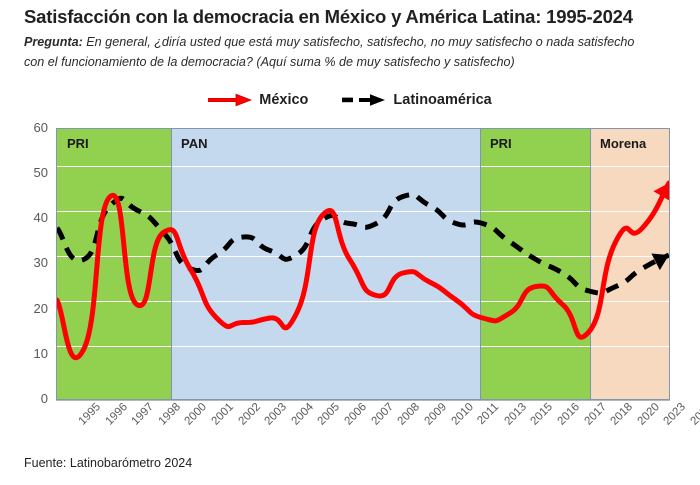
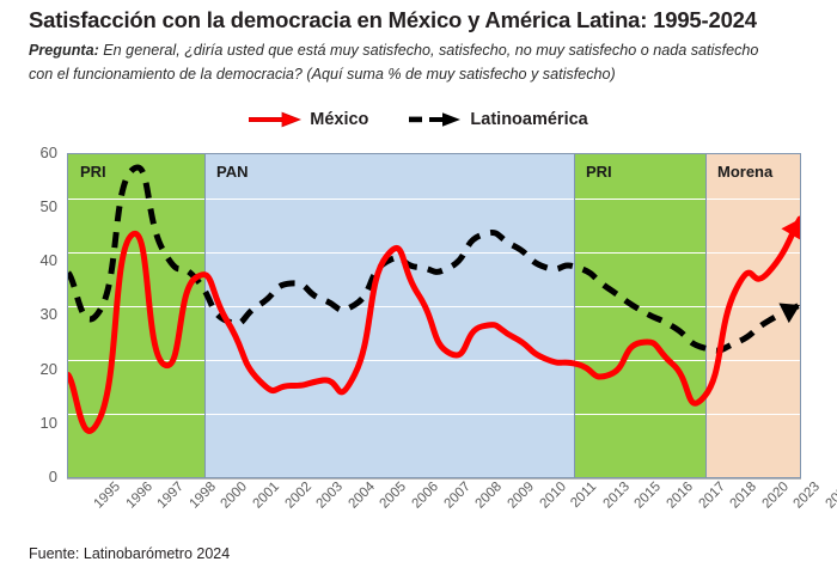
México/1995: 22 -> 19
Latinoamérica/1997: 43 -> 57
México/2007: 31 -> 34
México/2013: 18 -> 21
